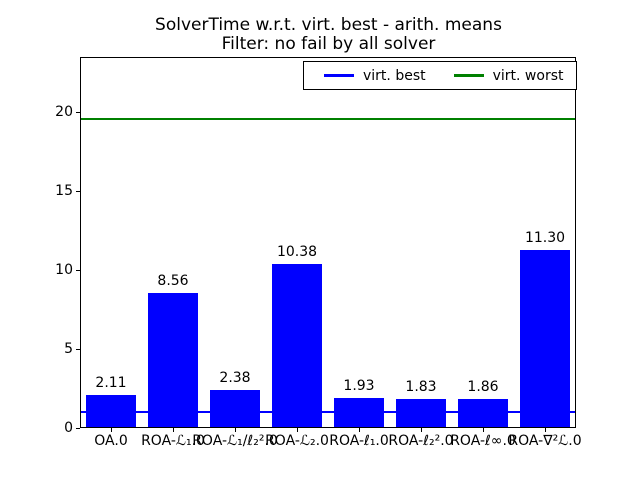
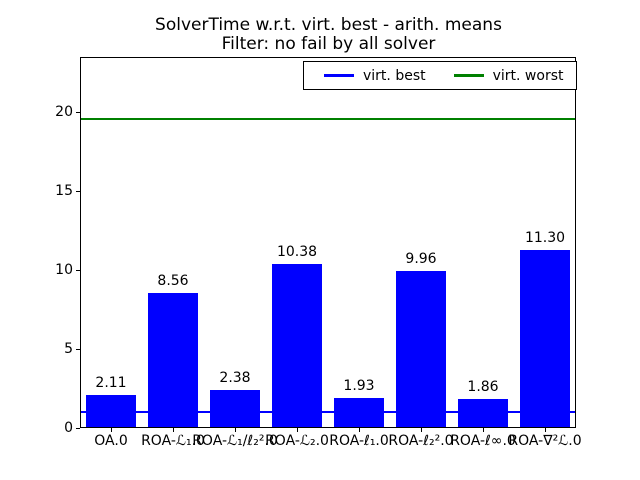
ROA-ℓ₂².0: 1.83 -> 9.96
